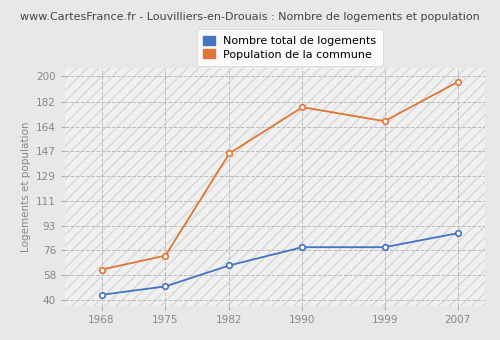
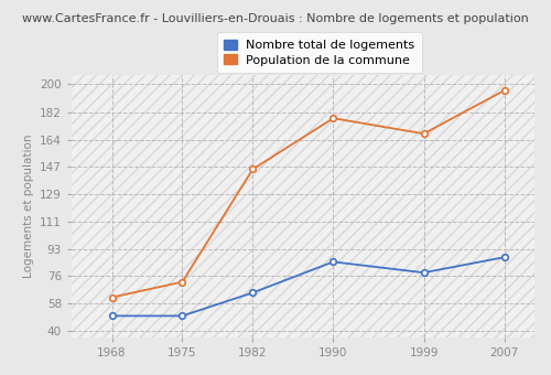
Nombre total de logements/1968: 44 -> 50
Nombre total de logements/1990: 78 -> 85
